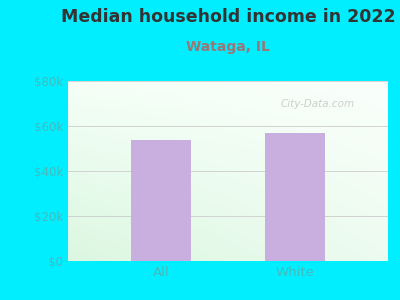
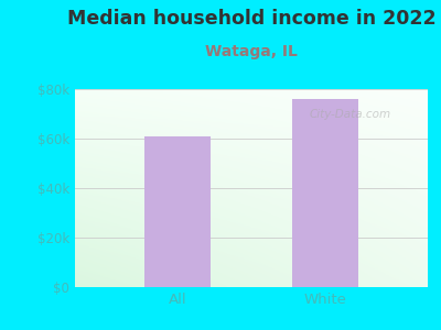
All: $54k -> $61k
White: $57k -> $76k
